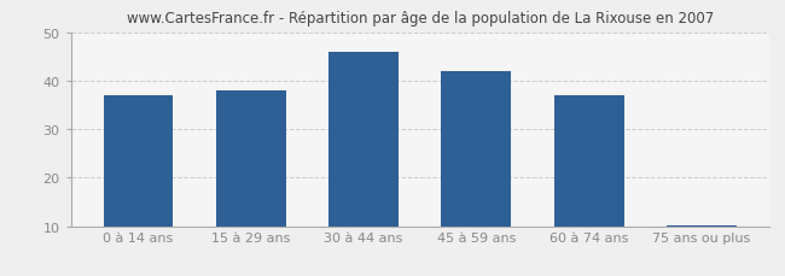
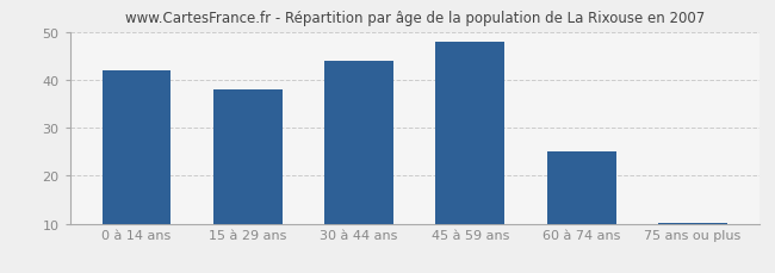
0 à 14 ans: 37.0 -> 42.0
30 à 44 ans: 46.0 -> 44.0
45 à 59 ans: 42.0 -> 48.0
60 à 74 ans: 37.0 -> 25.0
